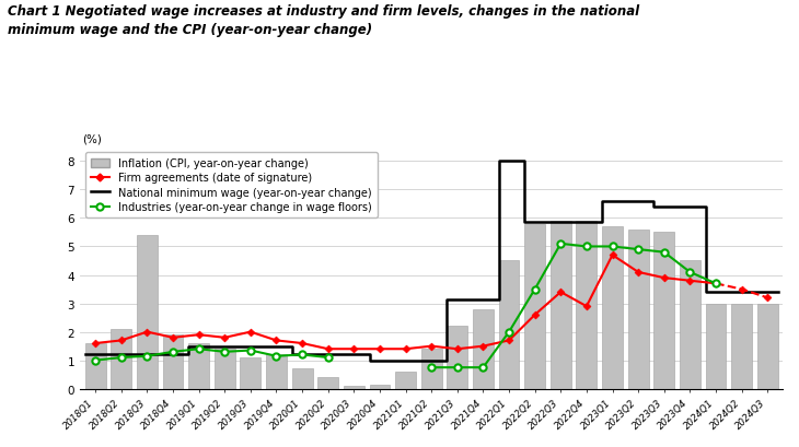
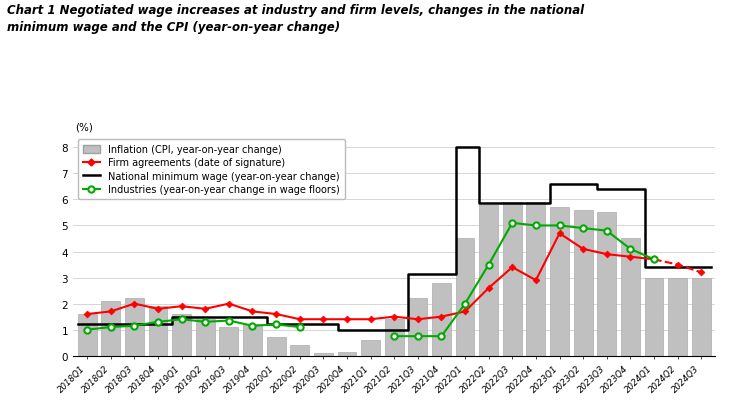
Inflation (CPI, year-on-year change)/2018Q3: 5.40 -> 2.20
